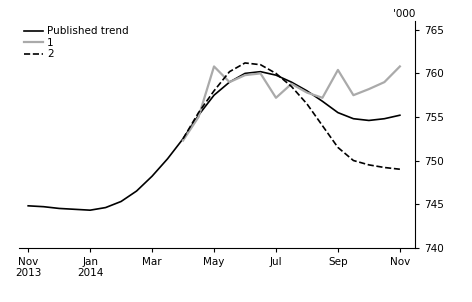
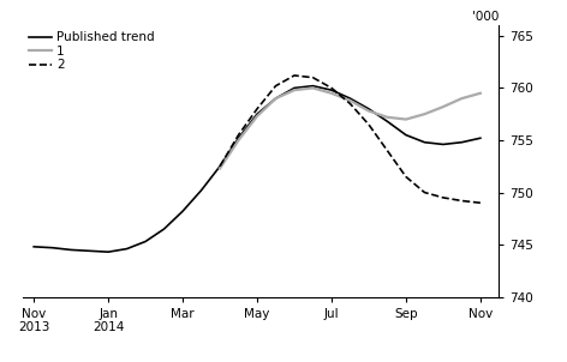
1/May: 760.8 -> 757.3
1/Jul: 757.2 -> 759.5
1/Sep: 760.4 -> 757.0
1/Nov: 760.8 -> 759.5
